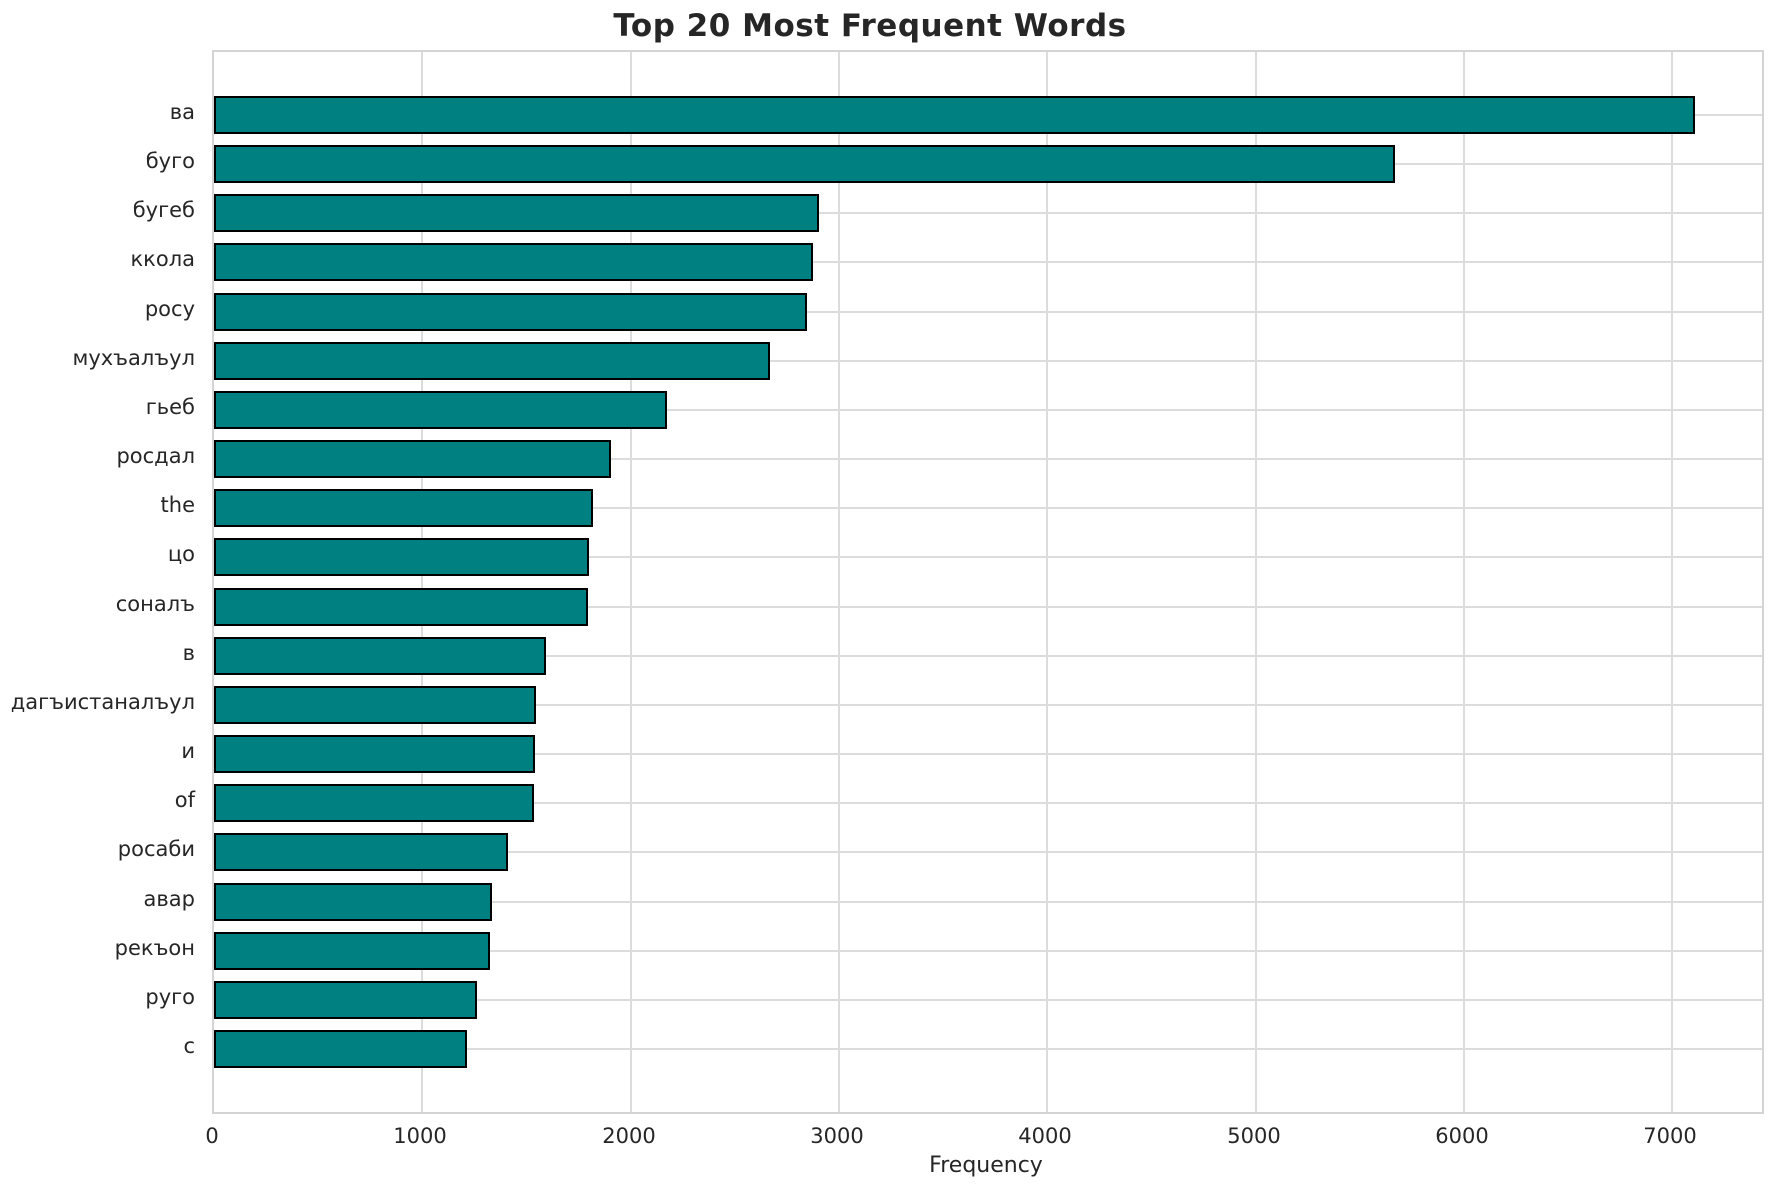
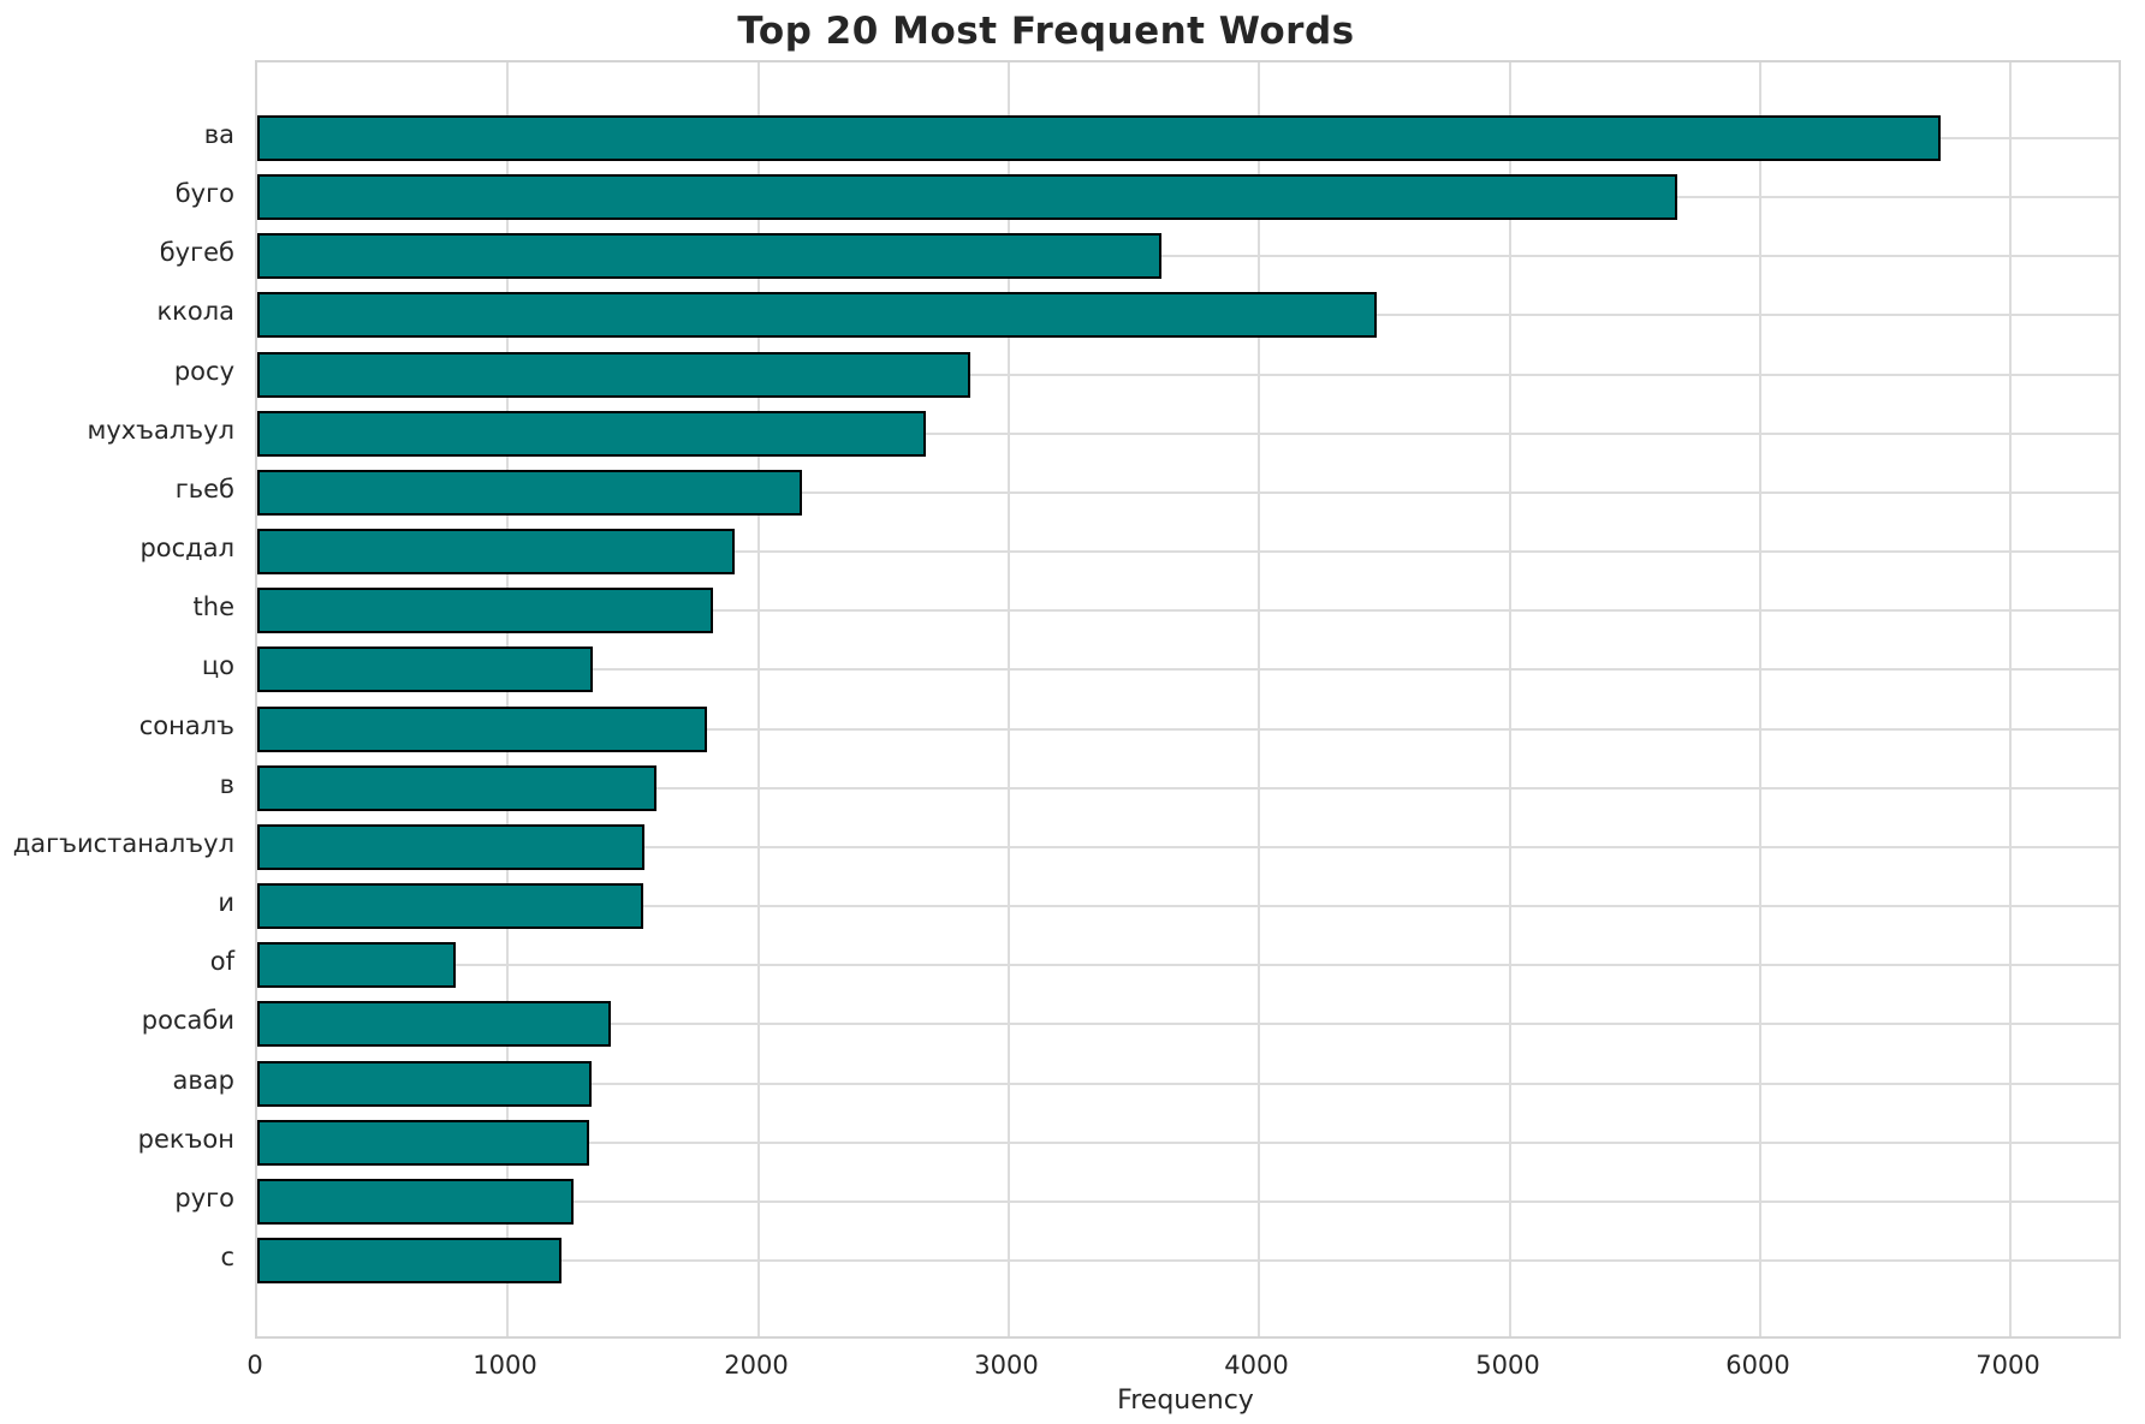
ва: 7110 -> 6720
бугеб: 2900 -> 3610
ккола: 2880 -> 4470
цо: 1800 -> 1340
of: 1540 -> 790
